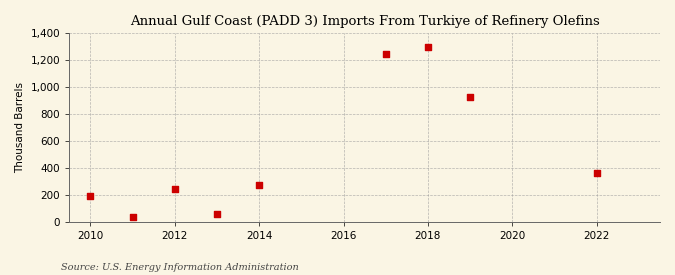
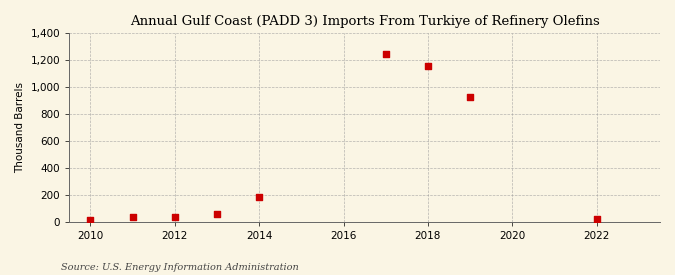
2010: 190 -> 10
2012: 240 -> 40
2014: 270 -> 180
2018: 1,300 -> 1,160
2022: 360 -> 20
